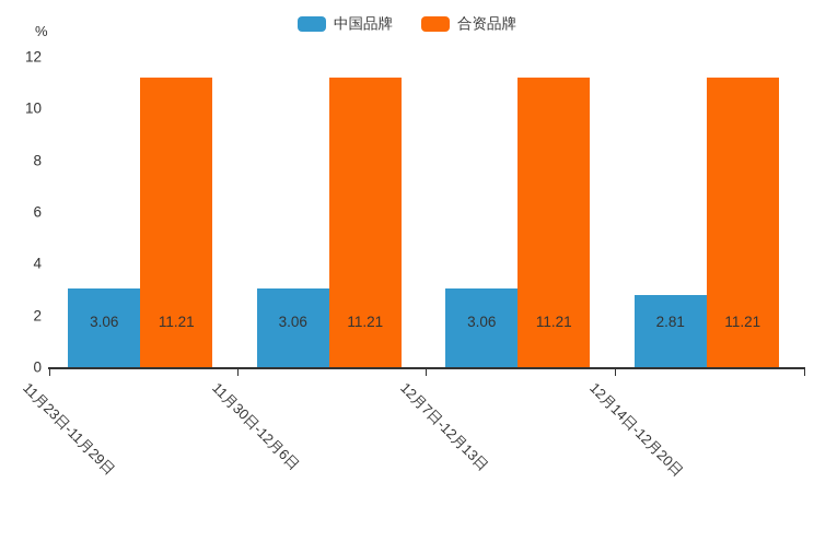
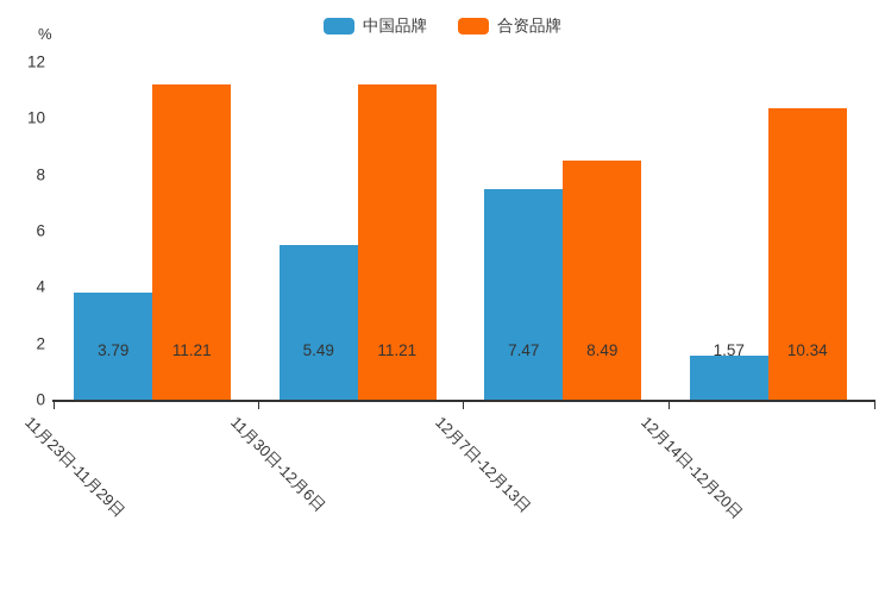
中国品牌/11月23日-11月29日: 3.06 -> 3.79
中国品牌/11月30日-12月6日: 3.06 -> 5.49
中国品牌/12月7日-12月13日: 3.06 -> 7.47
合资品牌/12月7日-12月13日: 11.21 -> 8.49
中国品牌/12月14日-12月20日: 2.81 -> 1.57
合资品牌/12月14日-12月20日: 11.21 -> 10.34
